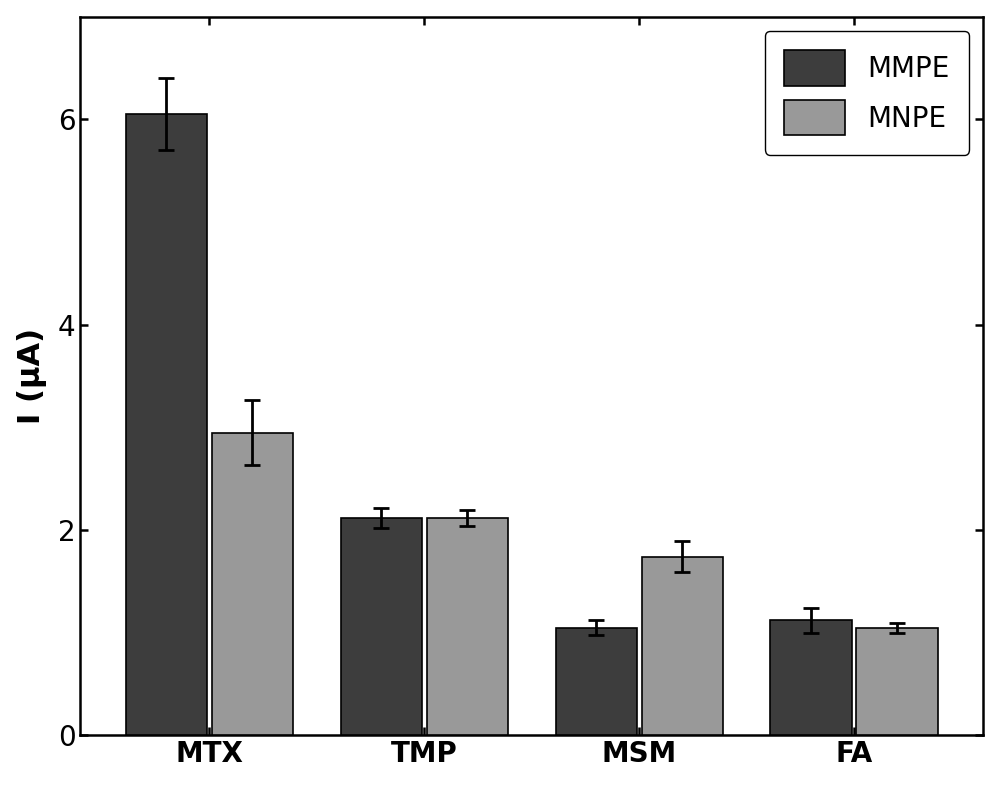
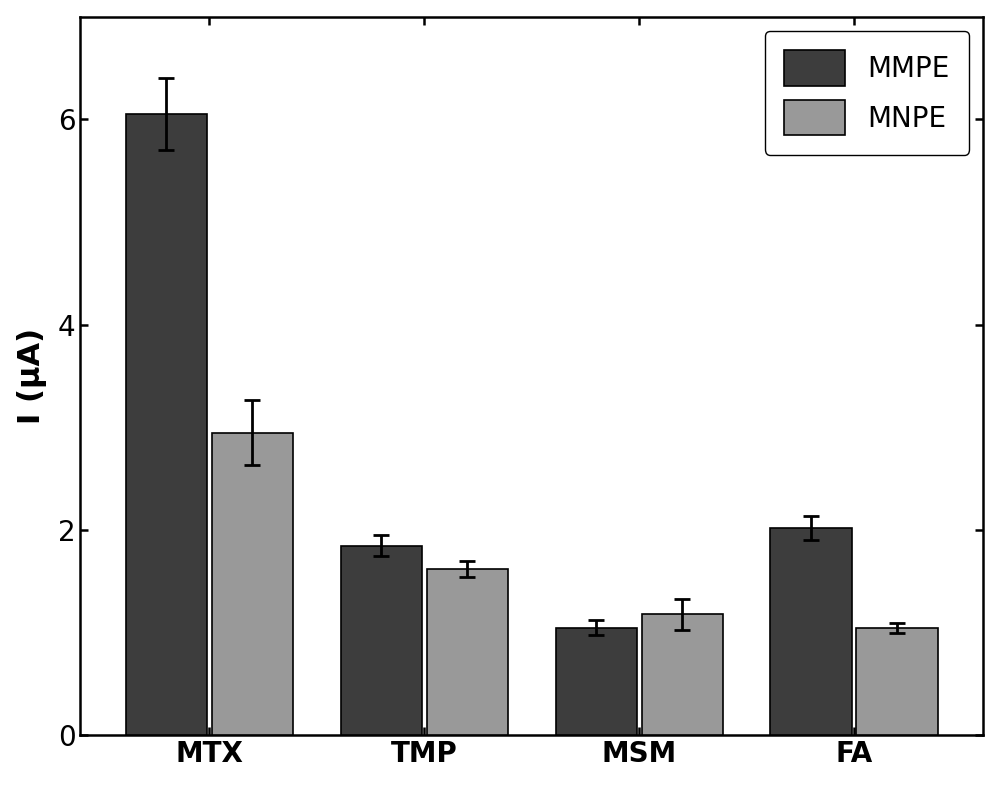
MMPE/TMP: 2.12 -> 1.85
MNPE/TMP: 2.12 -> 1.62
MNPE/MSM: 1.74 -> 1.18
MMPE/FA: 1.12 -> 2.02
